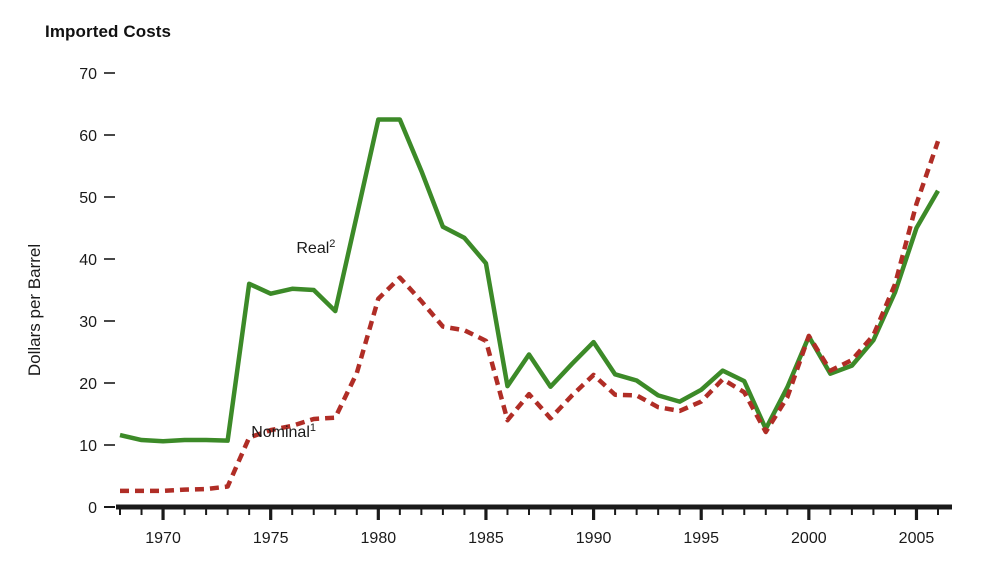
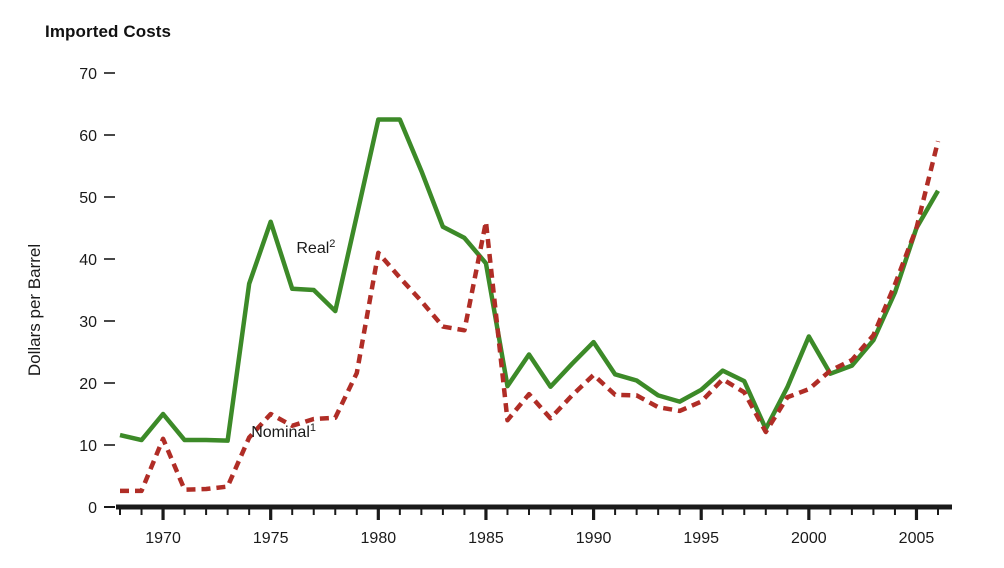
Real/1970: 11 -> 15
Nominal/1970: 3 -> 11
Real/1975: 34 -> 46
Nominal/1975: 12 -> 15
Nominal/1980: 34 -> 41
Nominal/1985: 27 -> 46
Nominal/2000: 28 -> 19
Nominal/2005: 49 -> 45
